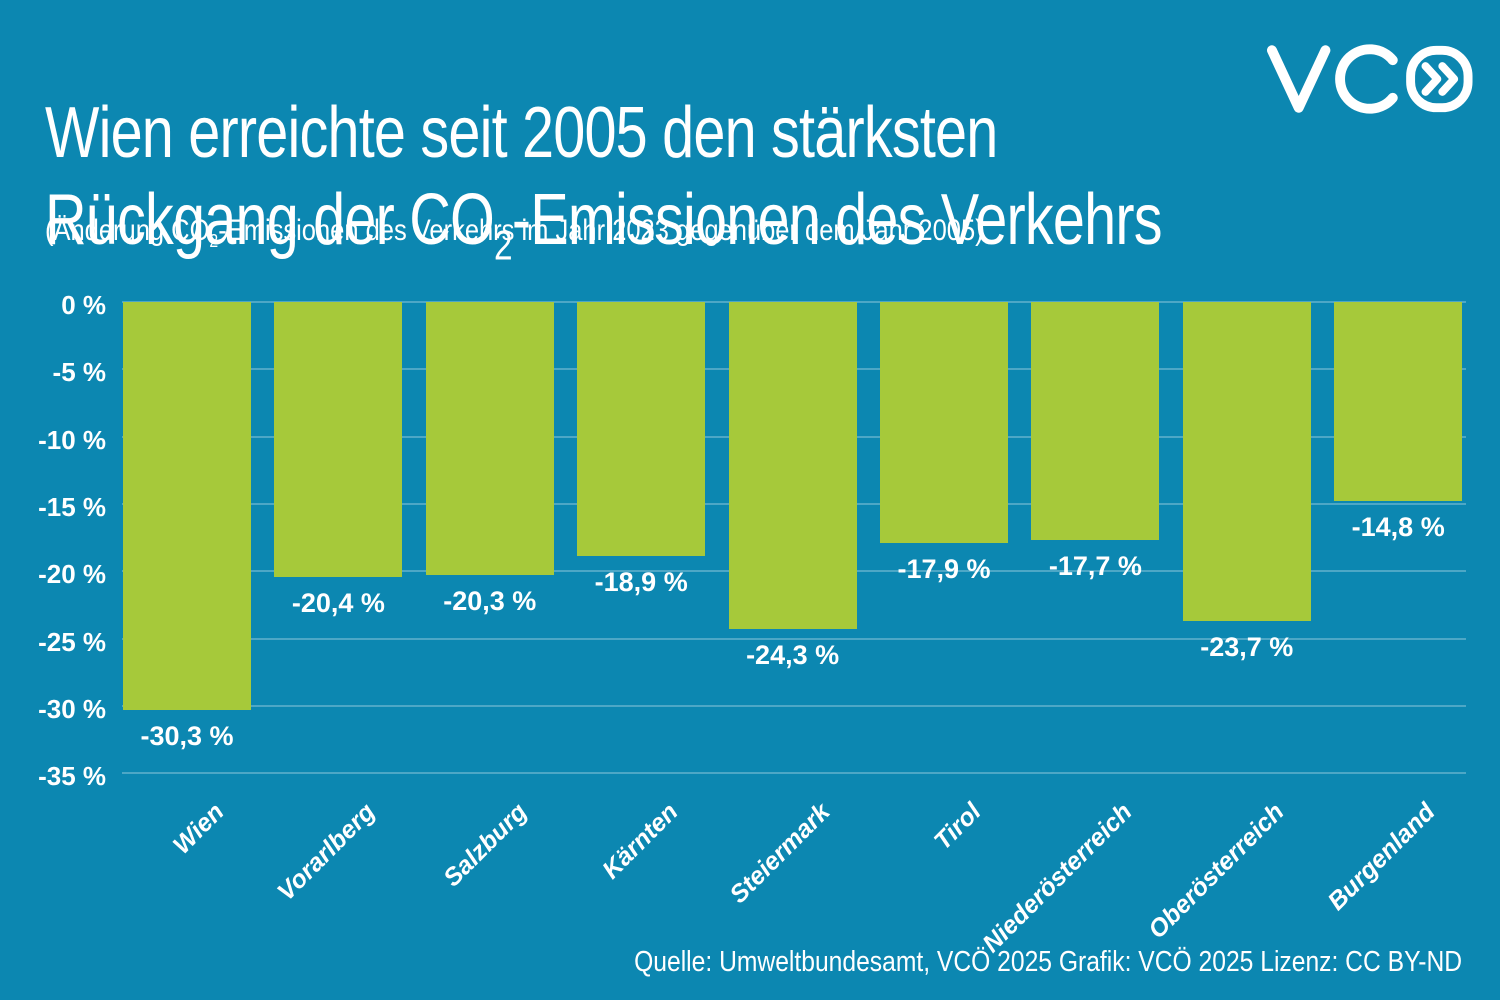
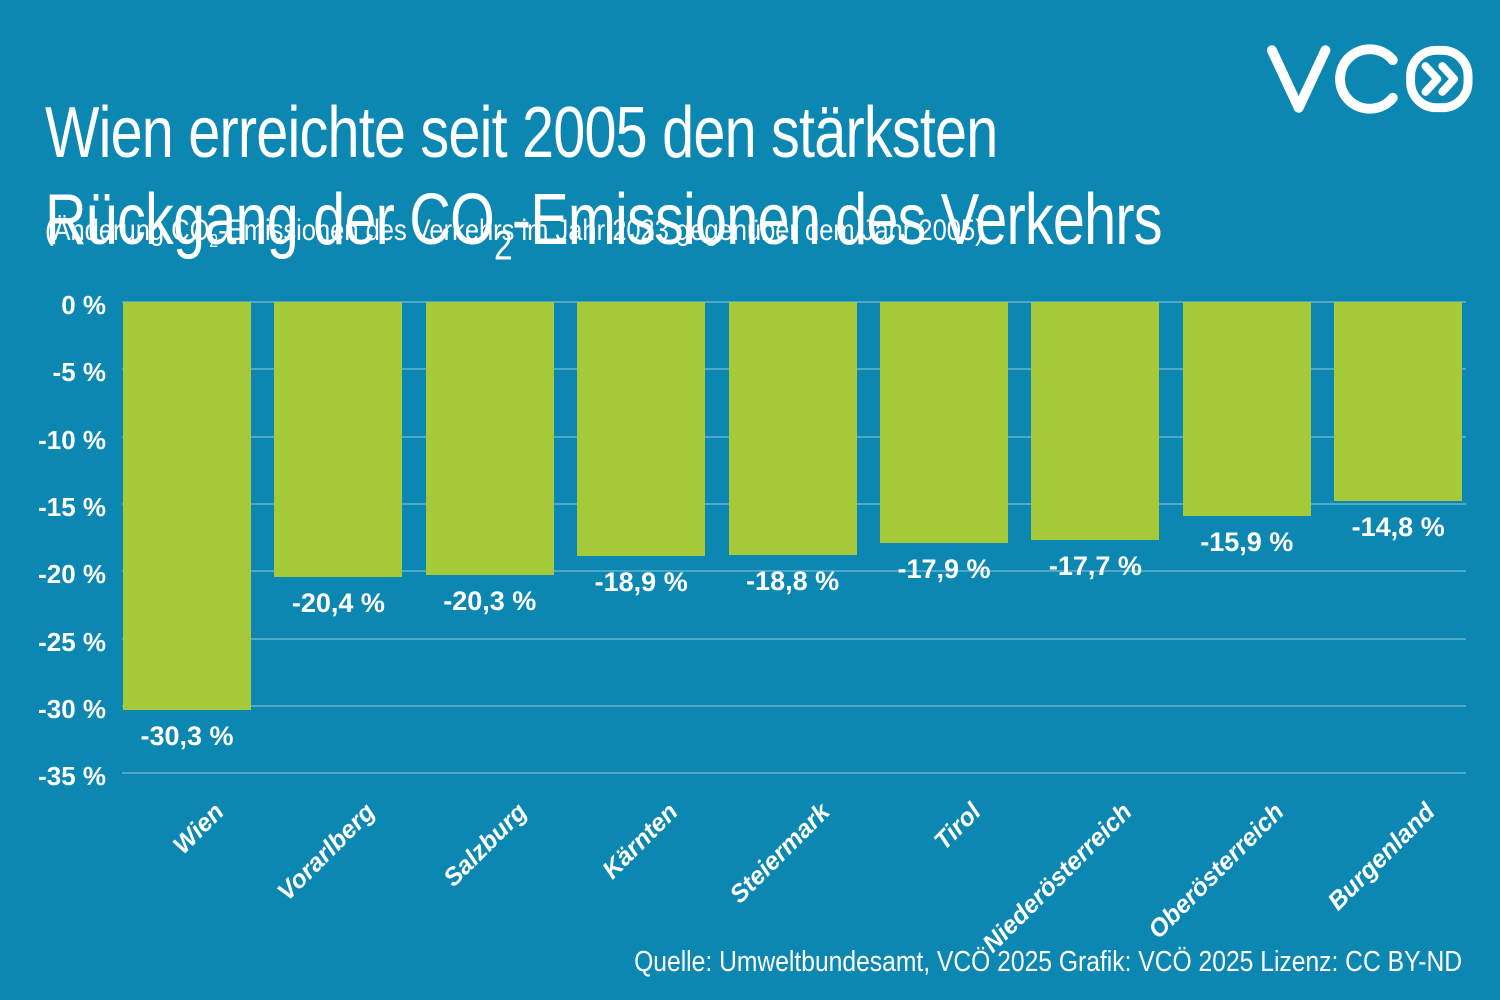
Steiermark: -24,3 -> -18,8
Oberösterreich: -23,7 -> -15,9
